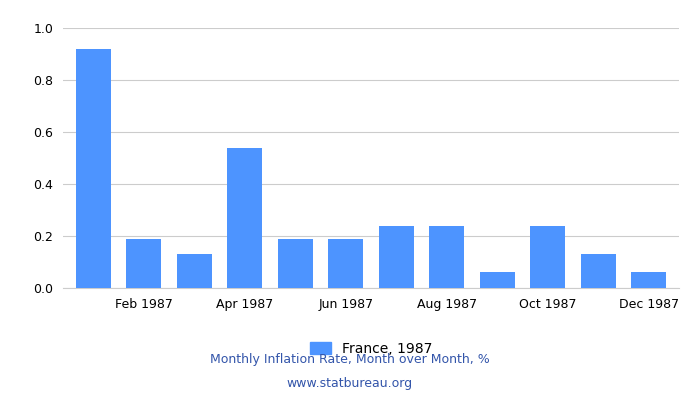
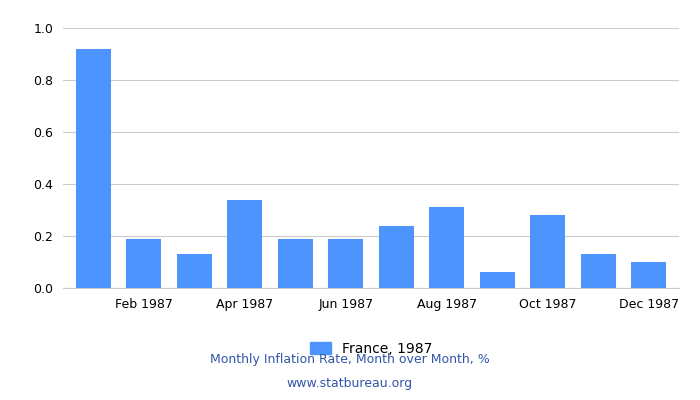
Apr 1987: 0.54 -> 0.34
Aug 1987: 0.24 -> 0.31
Oct 1987: 0.24 -> 0.28
Dec 1987: 0.06 -> 0.10
